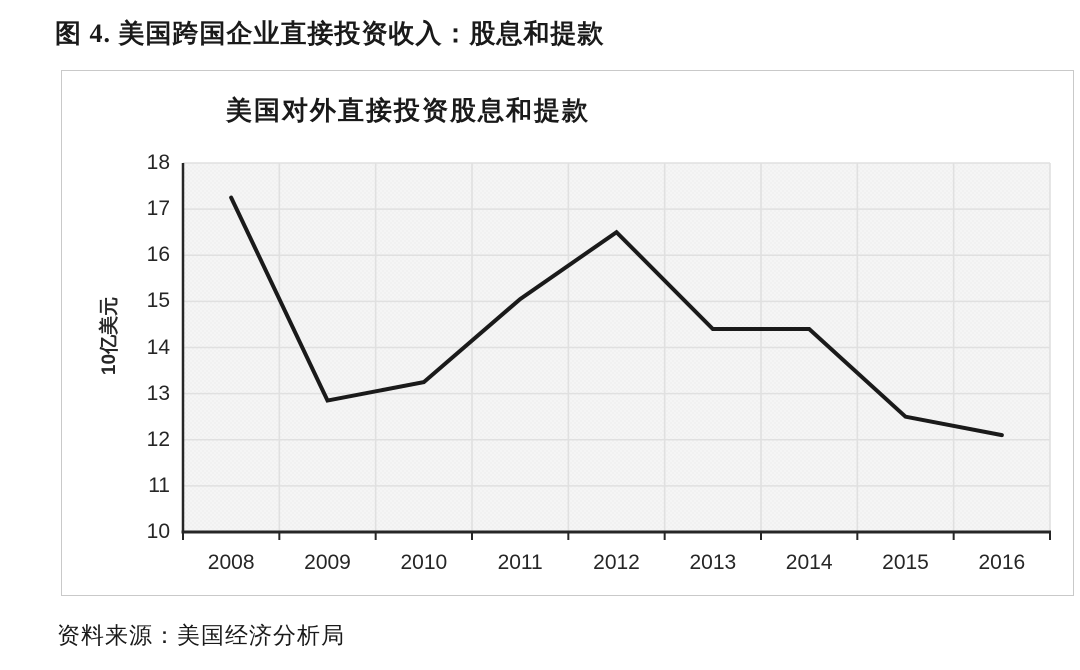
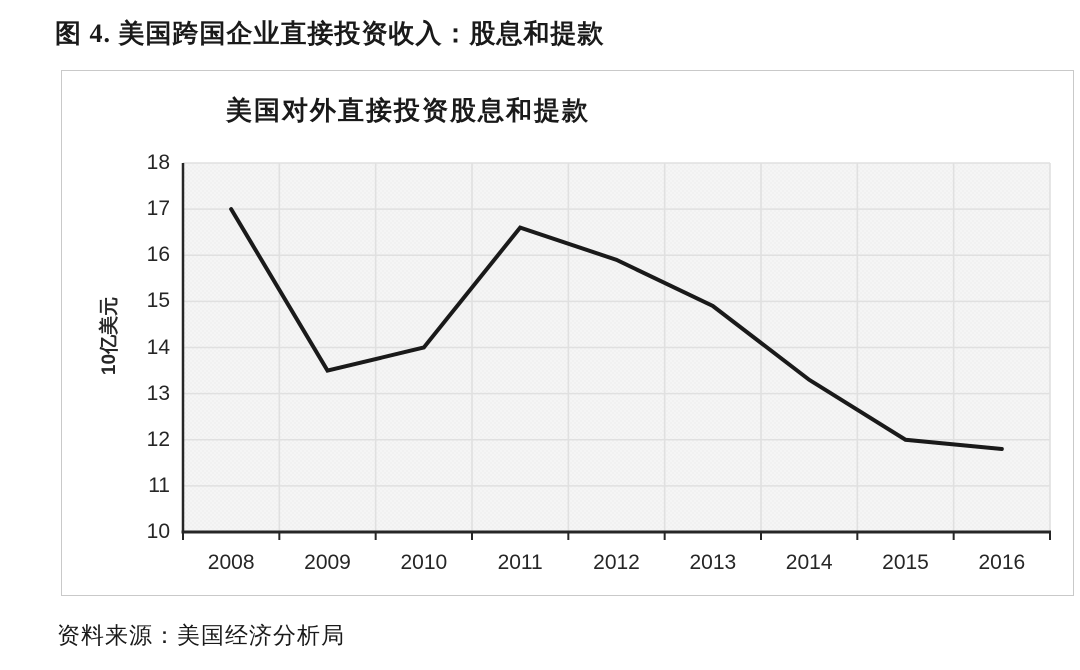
2008: 17.2 -> 17.0
2009: 12.8 -> 13.5
2010: 13.2 -> 14.0
2011: 15.1 -> 16.6
2012: 16.5 -> 15.9
2013: 14.4 -> 14.9
2014: 14.4 -> 13.3
2015: 12.5 -> 12.0
2016: 12.1 -> 11.8
